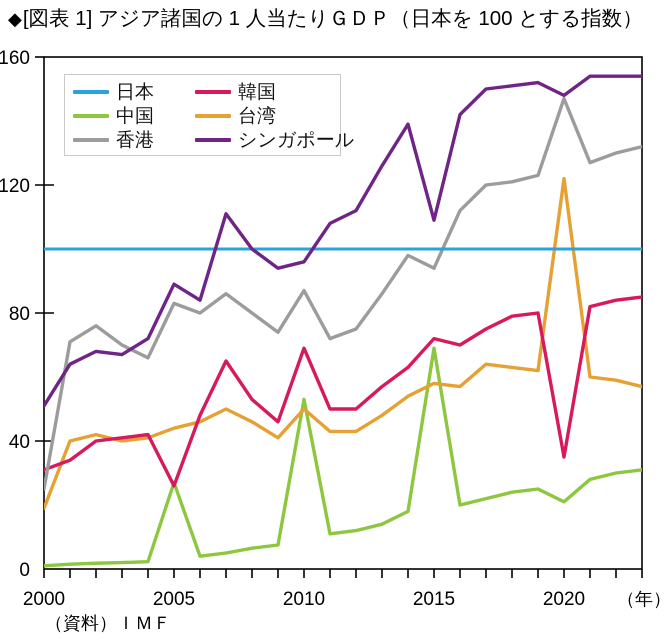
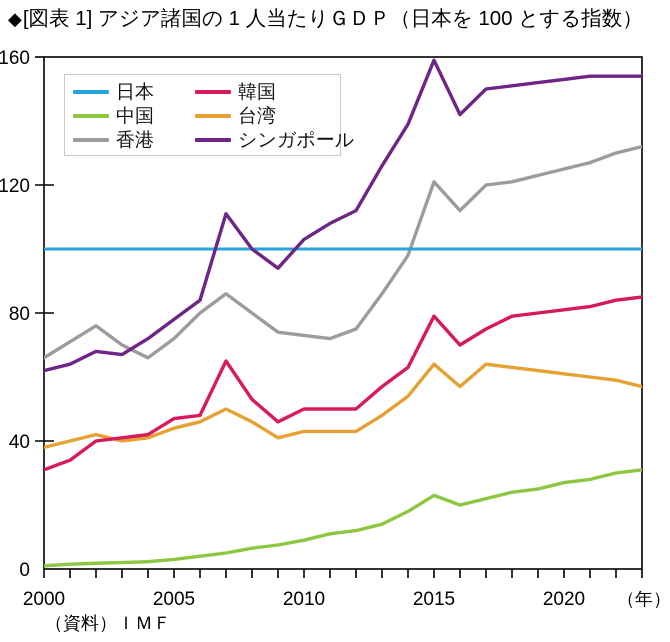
台湾/2000: 19 -> 38
香港/2000: 25 -> 66
シンガポール/2000: 51 -> 62
韓国/2005: 26 -> 47
中国/2005: 27 -> 3
香港/2005: 83 -> 72
シンガポール/2005: 89 -> 78
韓国/2010: 69 -> 50
中国/2010: 53 -> 9
台湾/2010: 50 -> 43
香港/2010: 87 -> 73
シンガポール/2010: 96 -> 103
韓国/2015: 72 -> 79
中国/2015: 69 -> 23
台湾/2015: 58 -> 64
香港/2015: 94 -> 121
シンガポール/2015: 109 -> 159
韓国/2020: 35 -> 81
中国/2020: 21 -> 27
台湾/2020: 122 -> 61
香港/2020: 147 -> 125
シンガポール/2020: 148 -> 153
